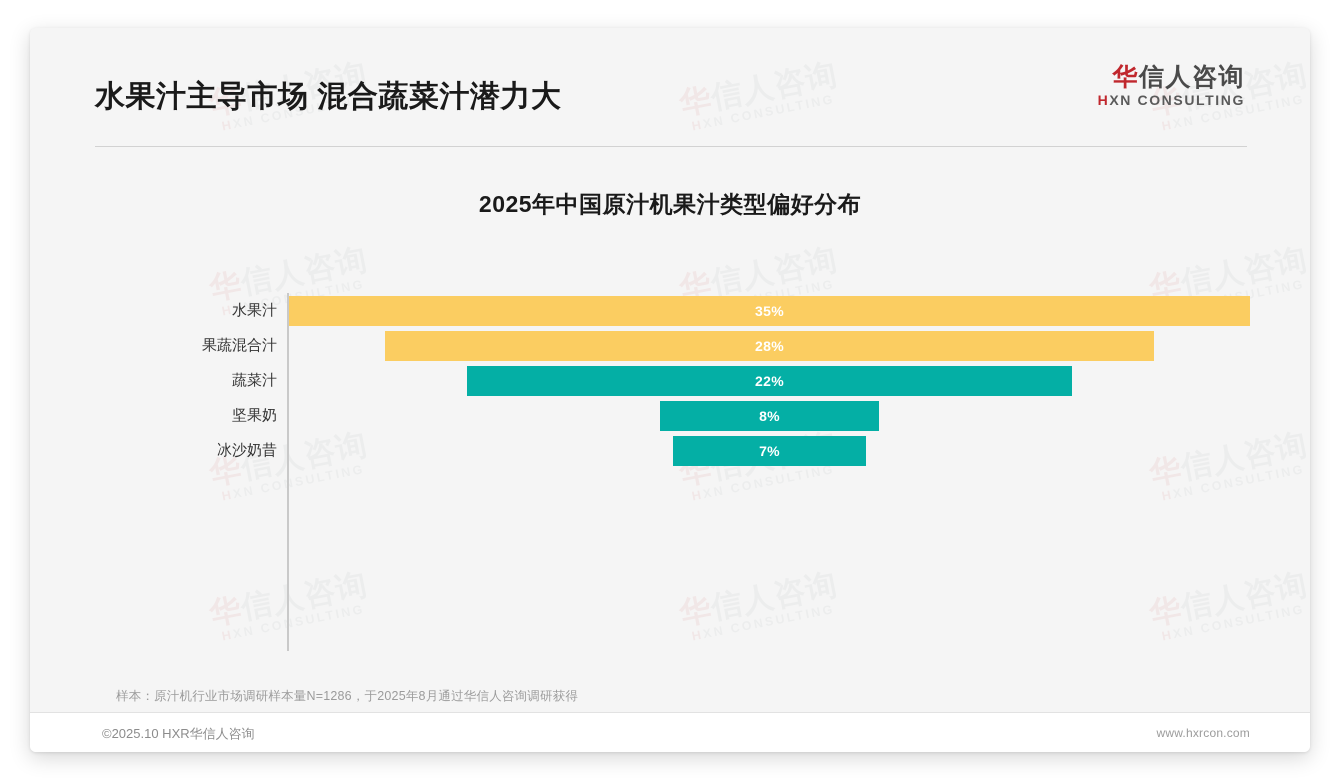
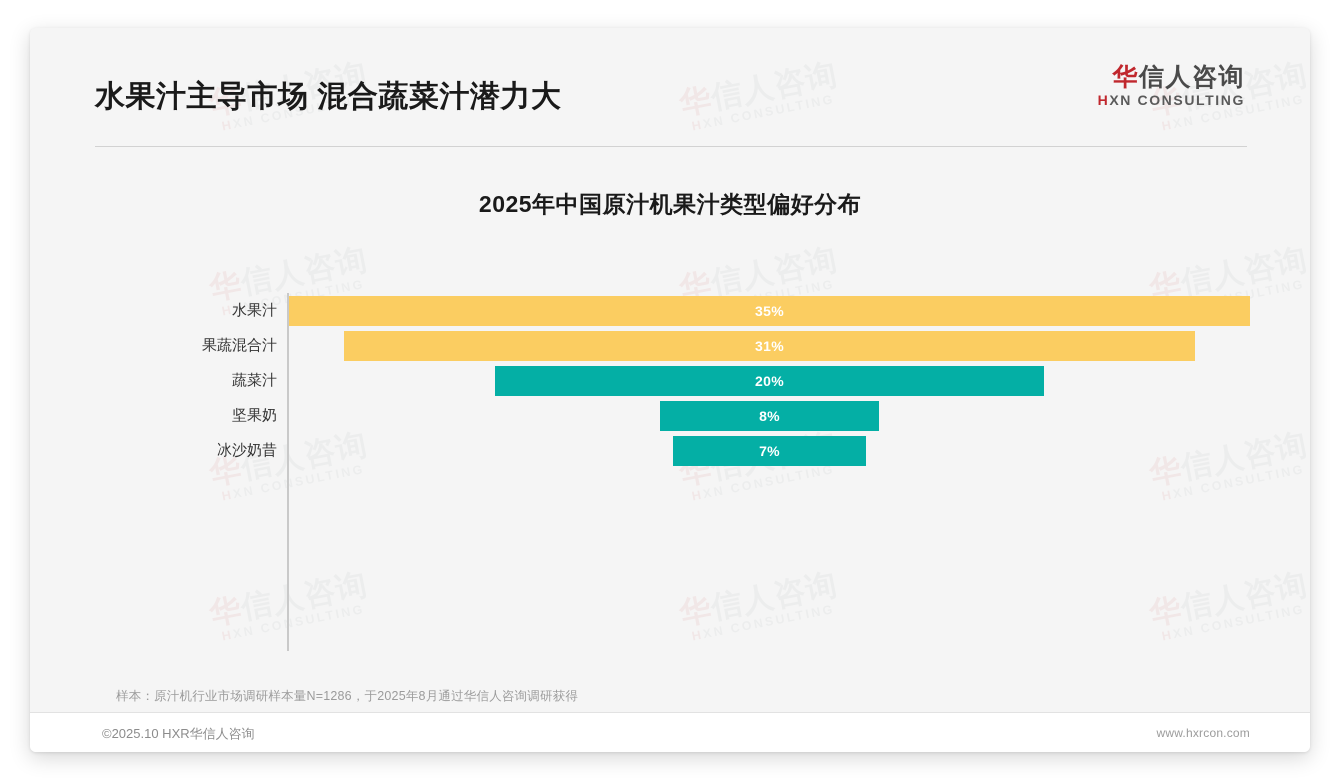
果蔬混合汁: 28% -> 31%
蔬菜汁: 22% -> 20%
